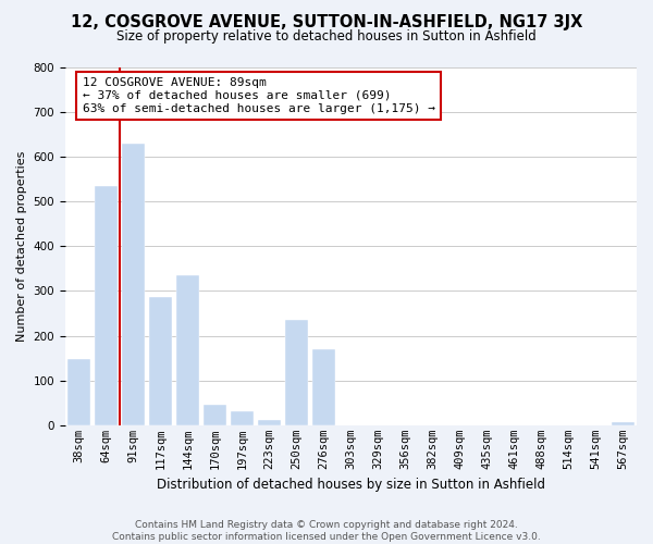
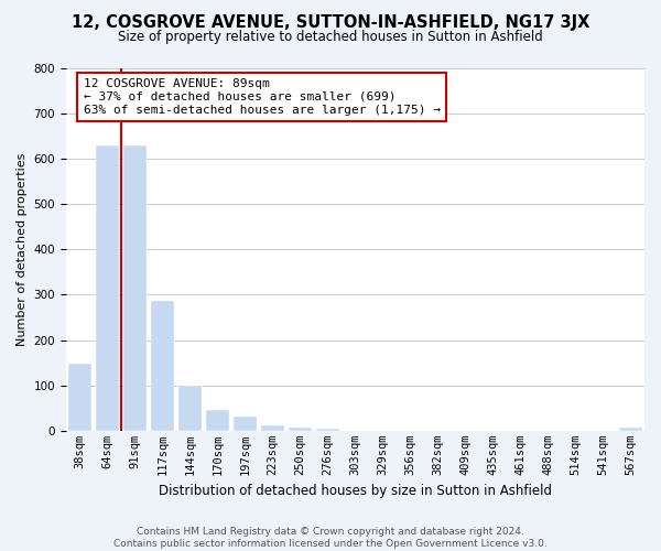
64sqm: 535 -> 628
144sqm: 335 -> 100
250sqm: 235 -> 7
276sqm: 170 -> 5
